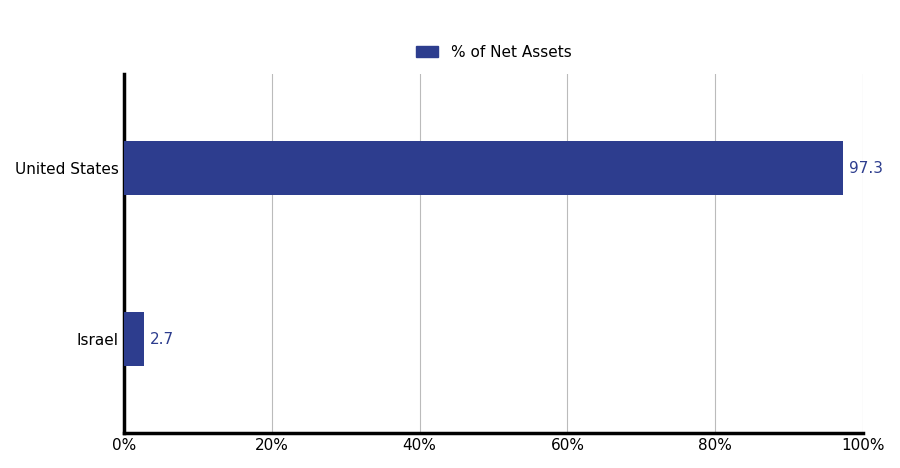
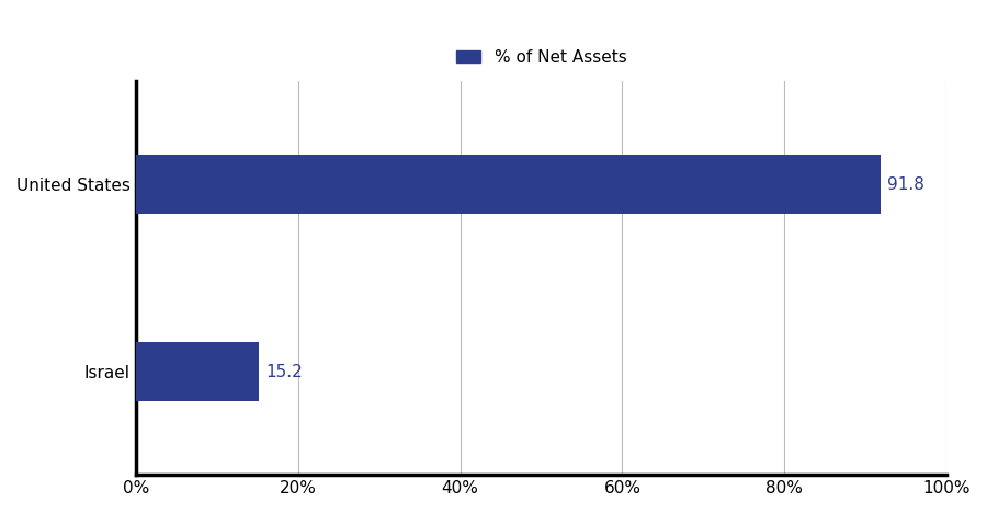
United States: 97.3 -> 91.8
Israel: 2.7 -> 15.2
